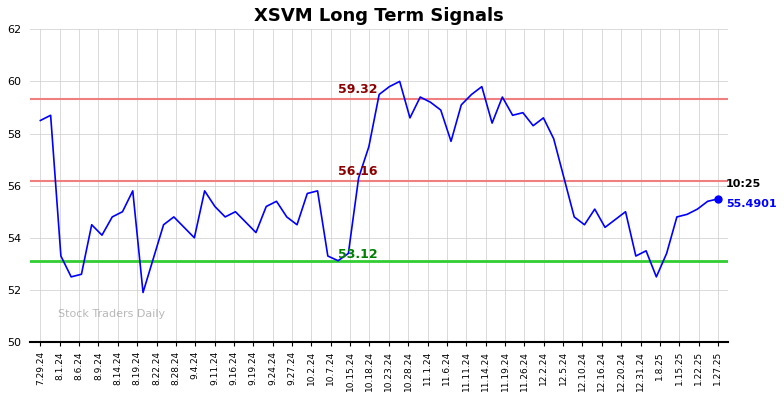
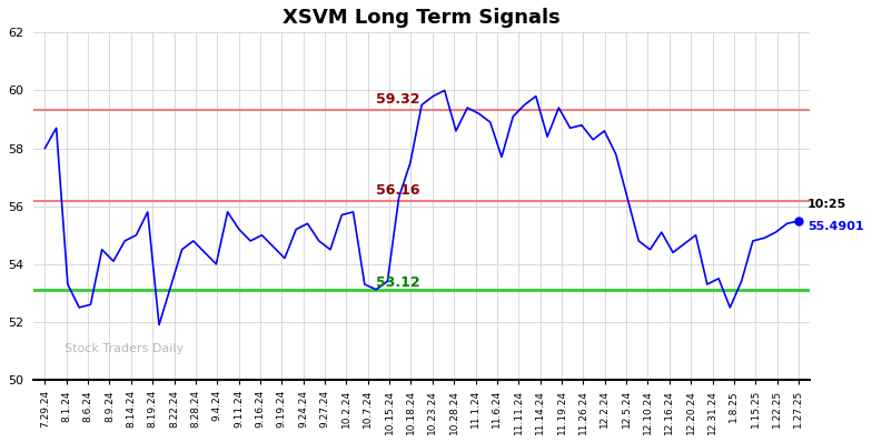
7.29.24: 58.50 -> 58.00
